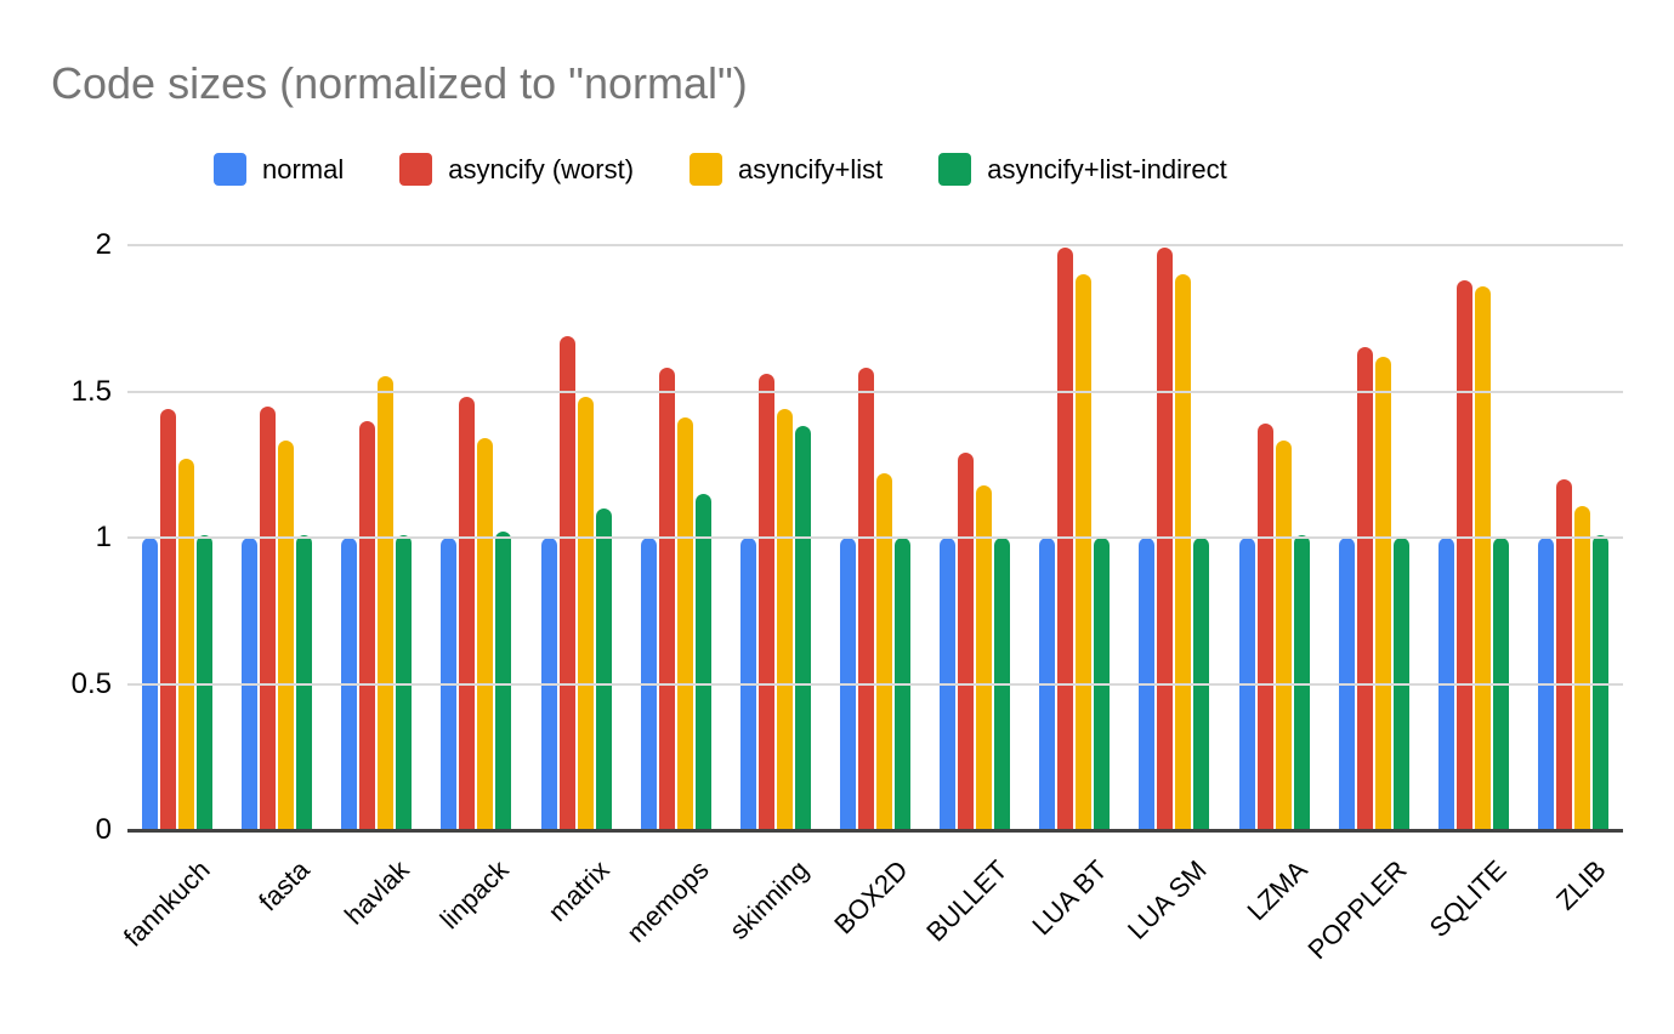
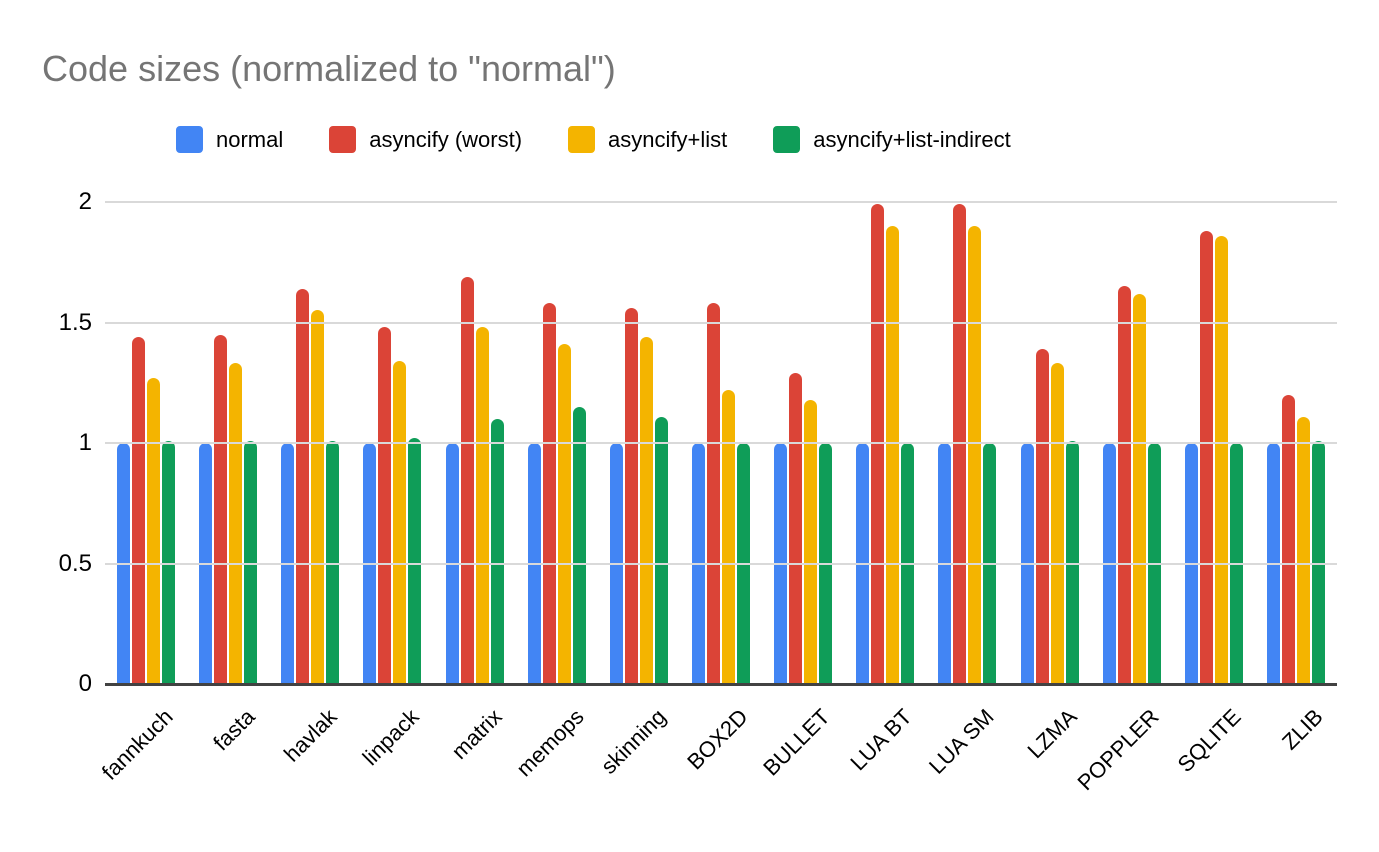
asyncify (worst)/havlak: 1.40 -> 1.64
asyncify+list-indirect/skinning: 1.38 -> 1.11
